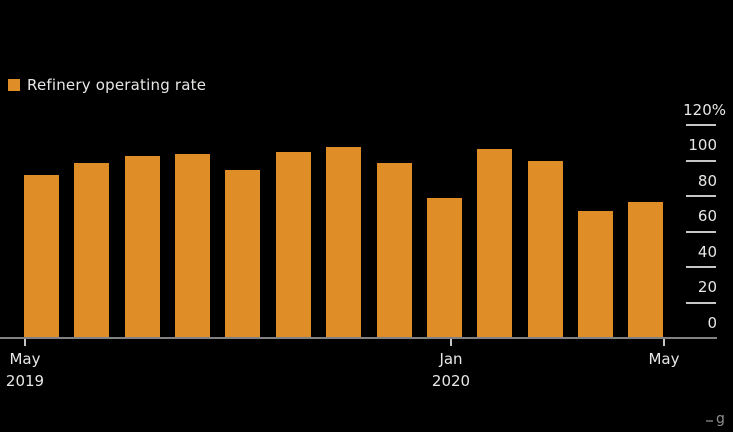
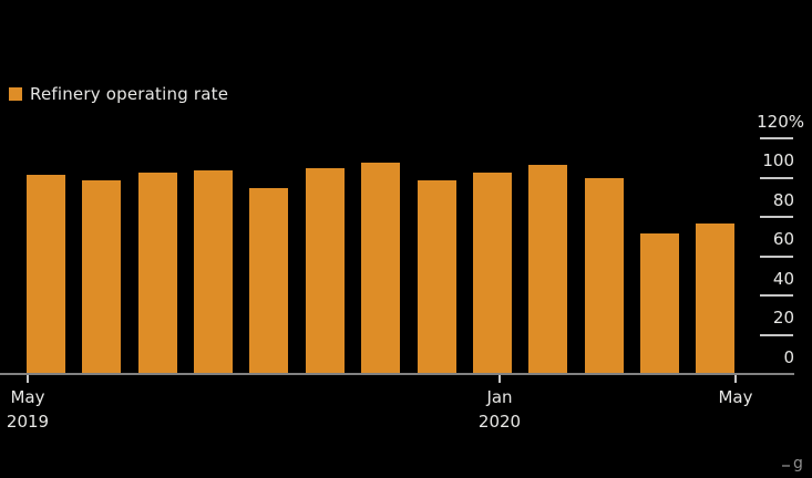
May 2019: 92 -> 102
Jan 2020: 79 -> 103
